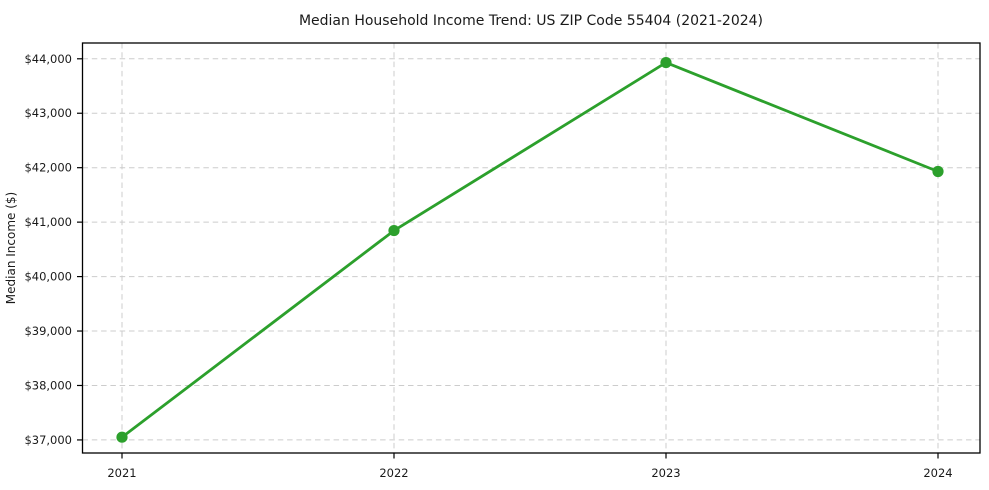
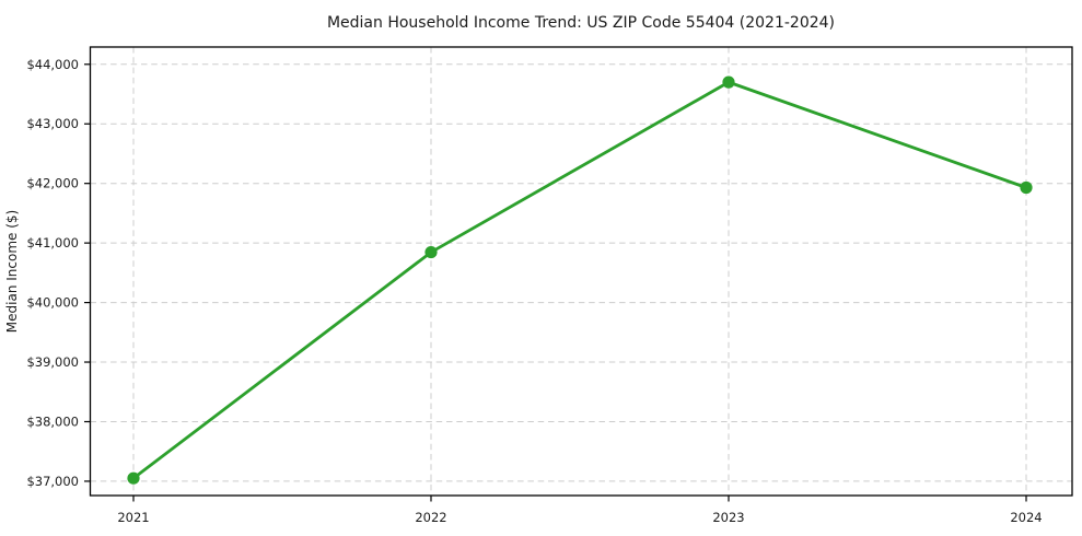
2023: $43900 -> $43700
